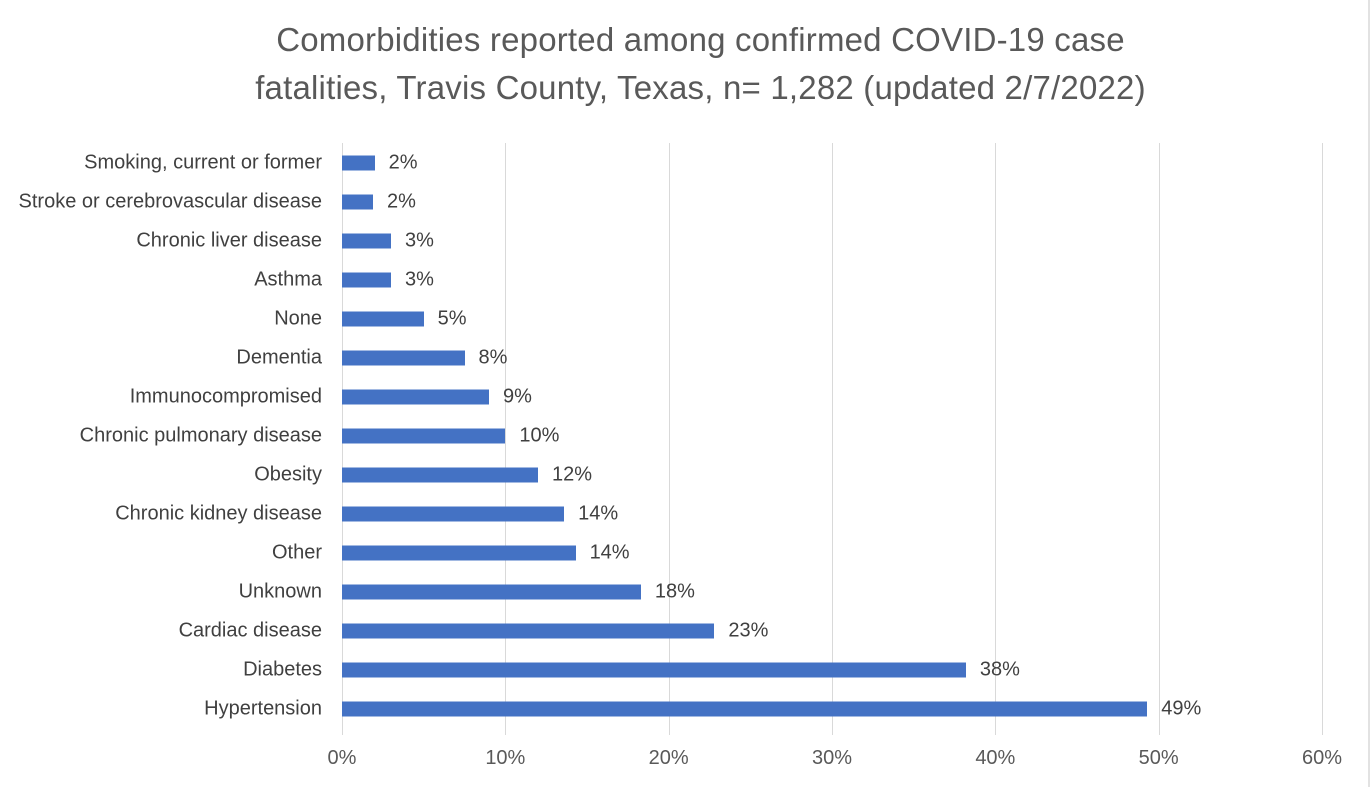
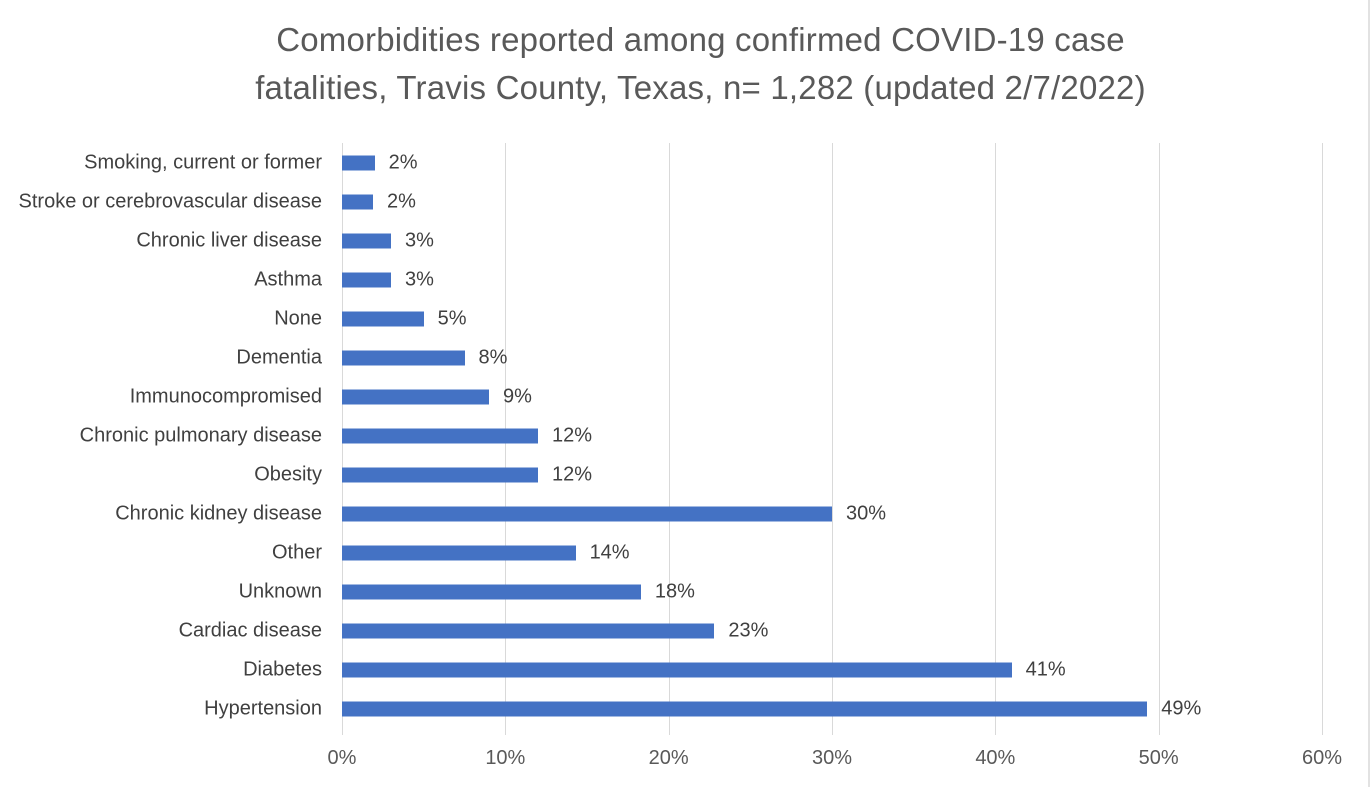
Chronic pulmonary disease: 10% -> 12%
Chronic kidney disease: 14% -> 30%
Diabetes: 38% -> 41%
